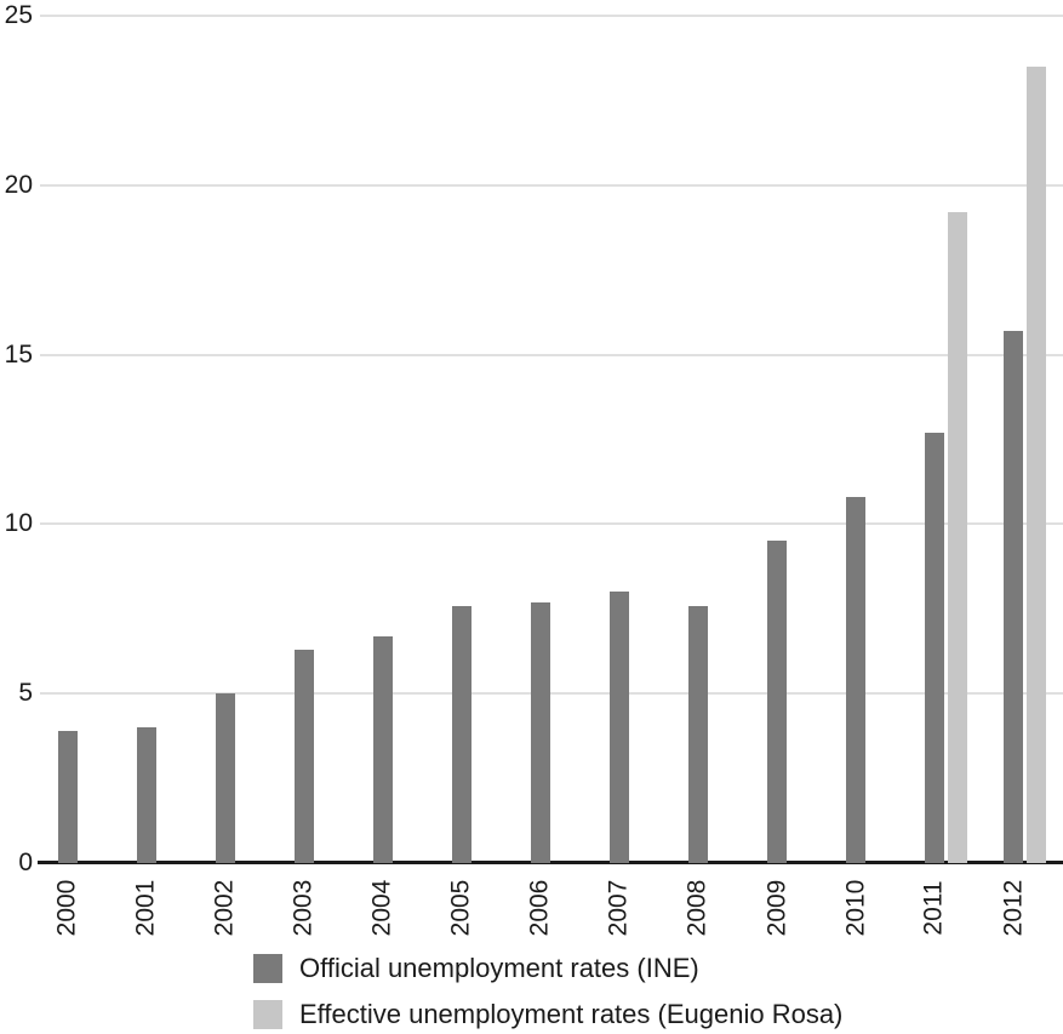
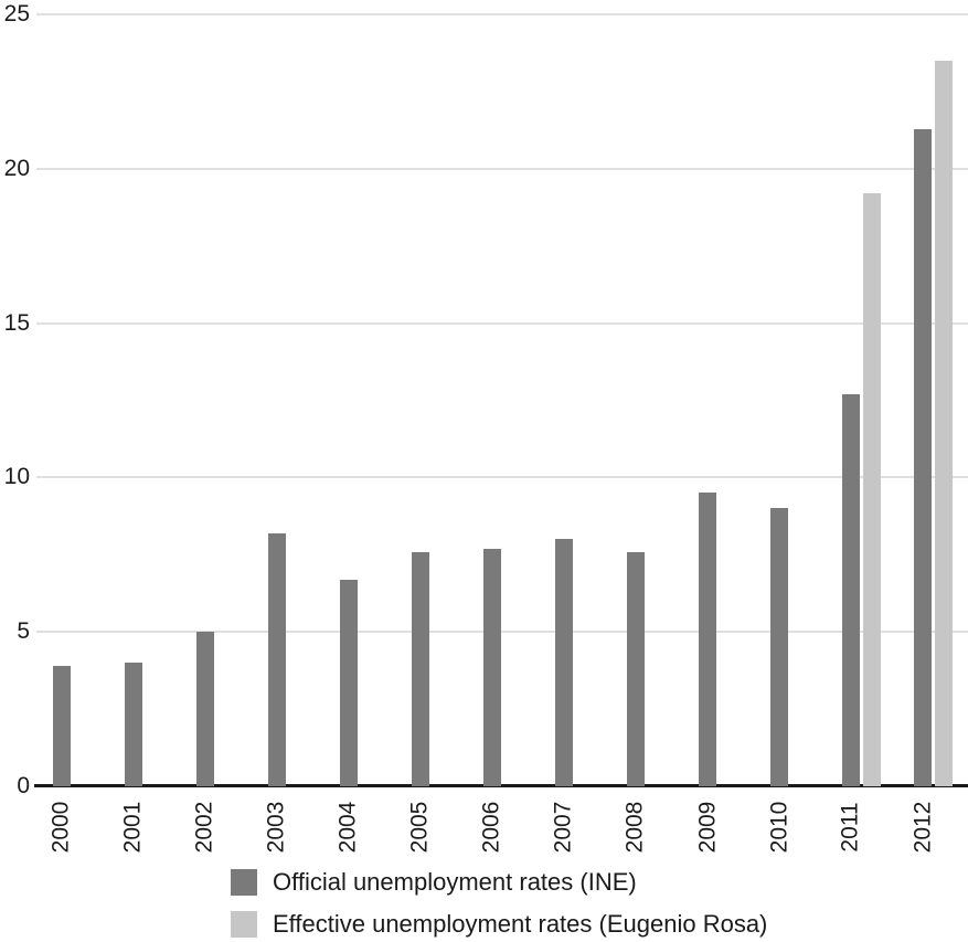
Official unemployment rates (INE)/2003: 6.3 -> 8.2
Official unemployment rates (INE)/2010: 10.8 -> 9.0
Official unemployment rates (INE)/2012: 15.7 -> 21.3
